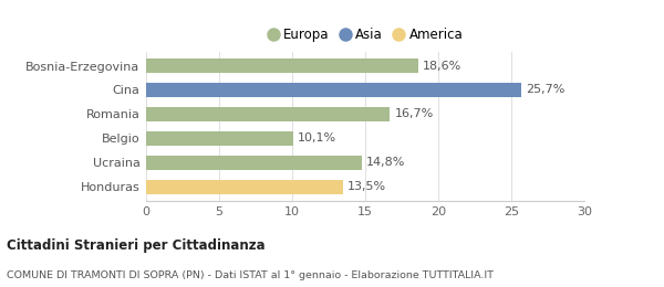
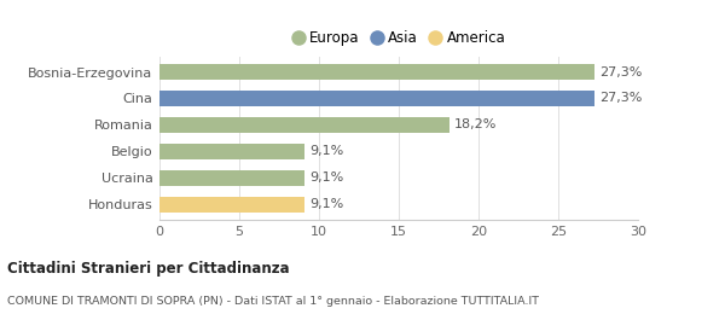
Bosnia-Erzegovina: 18,6% -> 27,3%
Cina: 25,7% -> 27,3%
Romania: 16,7% -> 18,2%
Belgio: 10,1% -> 9,1%
Ucraina: 14,8% -> 9,1%
Honduras: 13,5% -> 9,1%
